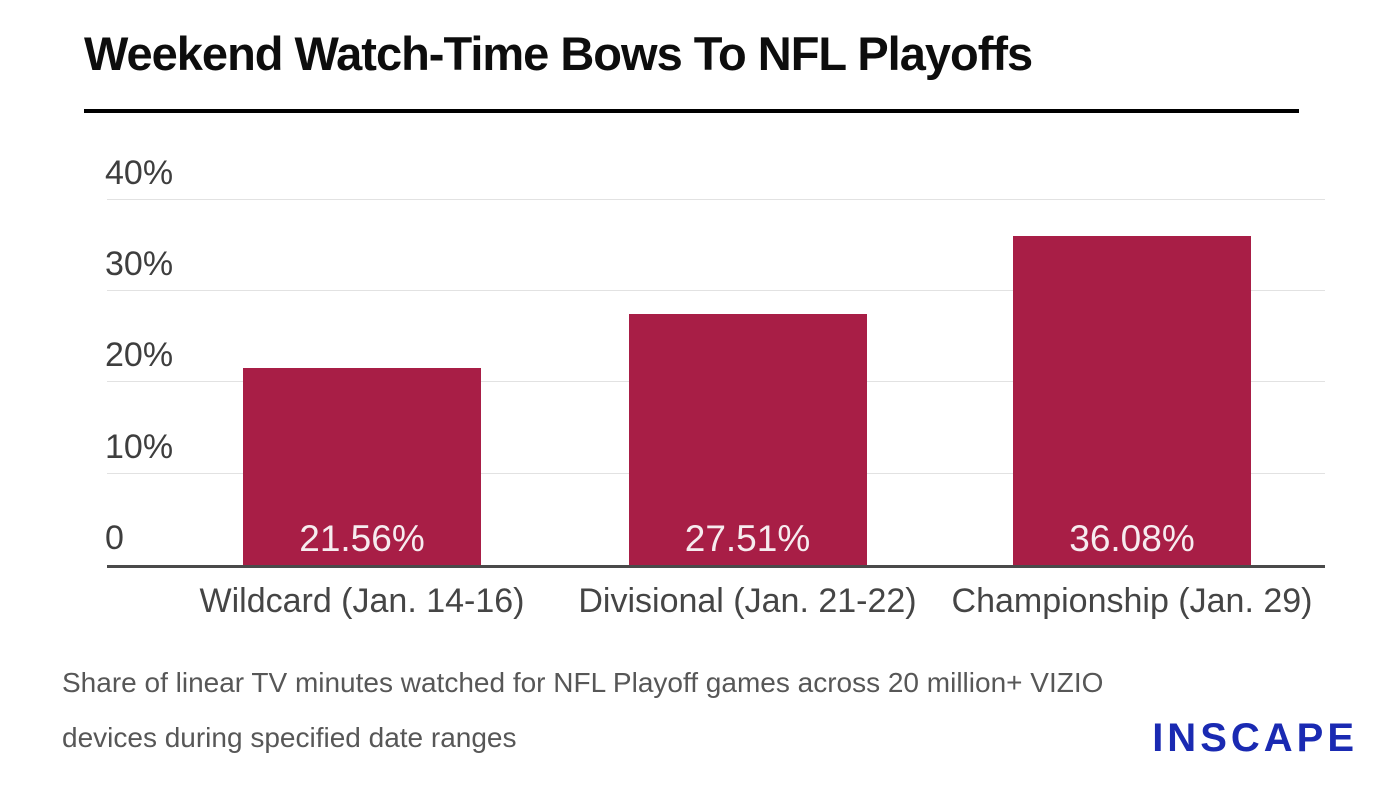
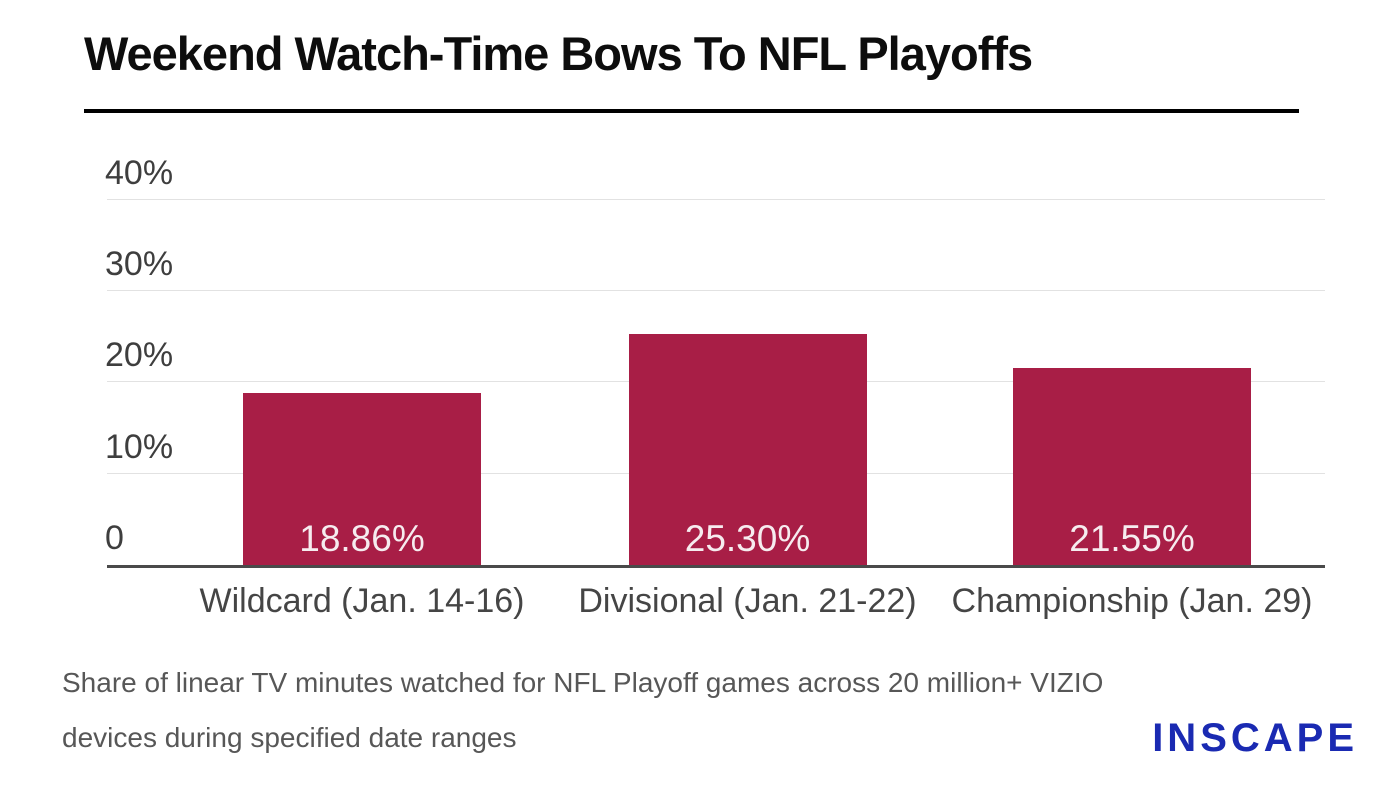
Wildcard (Jan. 14-16): 21.56% -> 18.86%
Divisional (Jan. 21-22): 27.51% -> 25.30%
Championship (Jan. 29): 36.08% -> 21.55%
